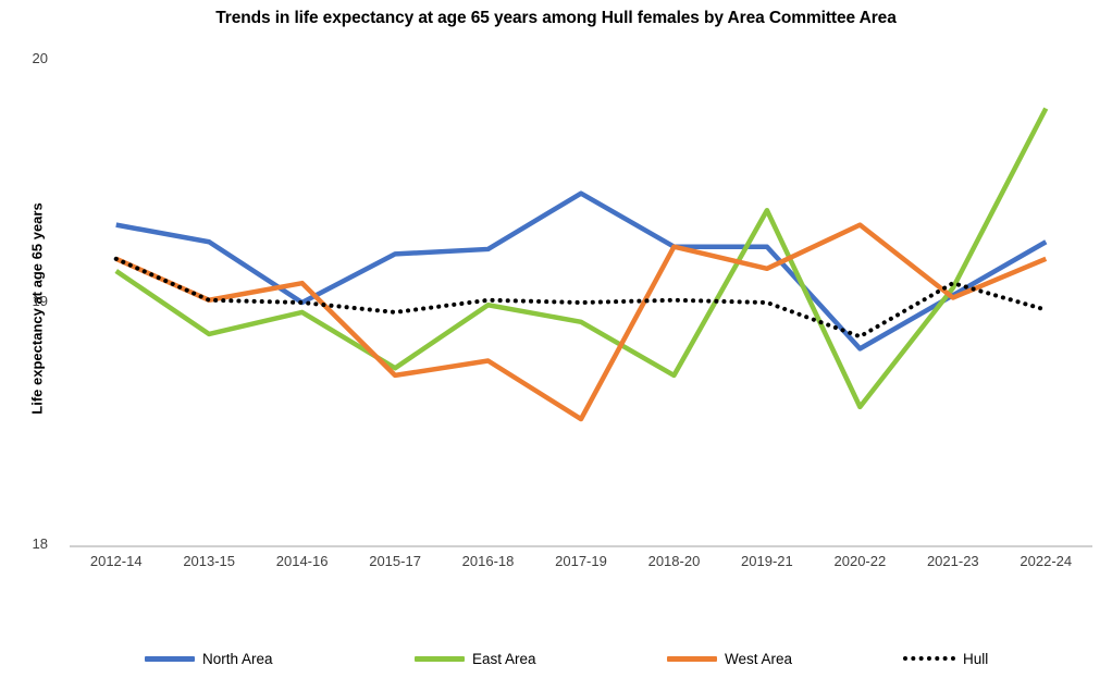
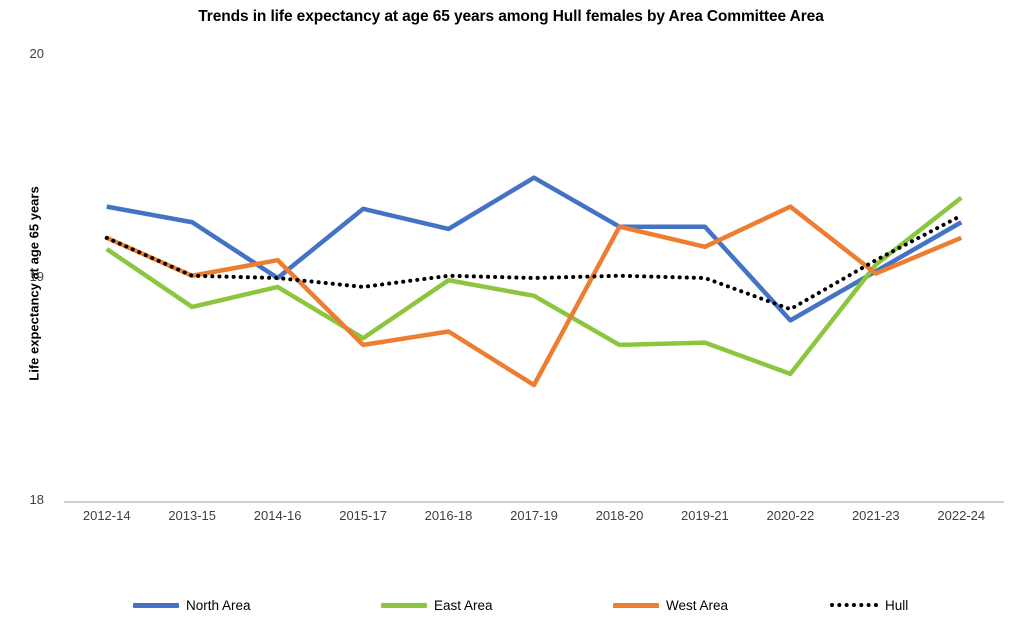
North Area/2015-17: 19.20 -> 19.31
East Area/2019-21: 19.38 -> 18.71
East Area/2022-24: 19.80 -> 19.36
Hull/2022-24: 18.97 -> 19.28
